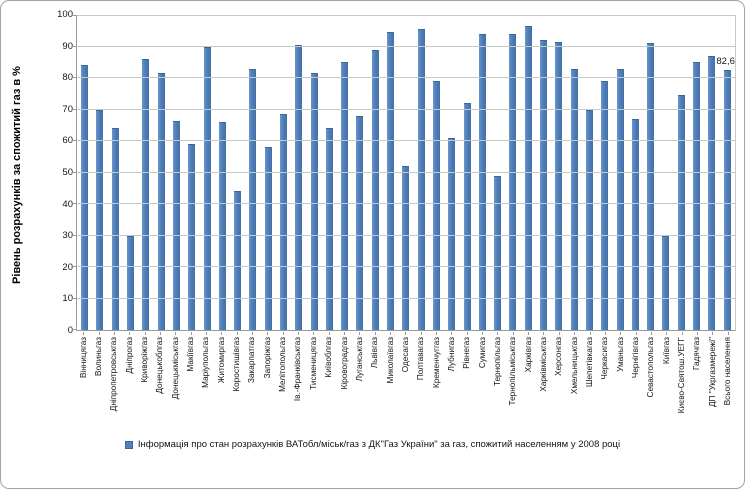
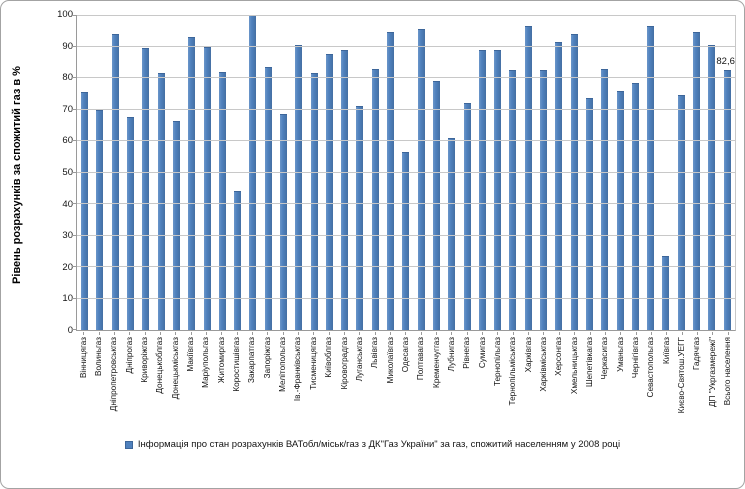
Вінницягаз: 84 -> 76
Дніпропетровськгаз: 64 -> 94
Дніпрогаз: 30 -> 68
Криворіжгаз: 86 -> 90
Макіївгаз: 59 -> 93
Житомиргаз: 66 -> 82
Закарпатгаз: 83 -> 100
Запоріжгаз: 58 -> 84
Київоблгаз: 64 -> 88
Кіровоградгаз: 85 -> 89
Луганськгаз: 68 -> 71
Львівгаз: 89 -> 83
Одесагаз: 52 -> 56
Сумигаз: 94 -> 89
Тернопільгаз: 49 -> 89
Тернопільміськгаз: 94 -> 82
Харківміськгаз: 92 -> 82
Хмельницькгаз: 83 -> 94
Шепетівкагаз: 70 -> 74
Черкасигаз: 79 -> 83
Уманьгаз: 83 -> 76
Чернігівгаз: 67 -> 78
Севастопольгаз: 91 -> 96
Київгаз: 30 -> 24
Гадячгаз: 85 -> 94
ДП "Укргазмережі": 87 -> 90
